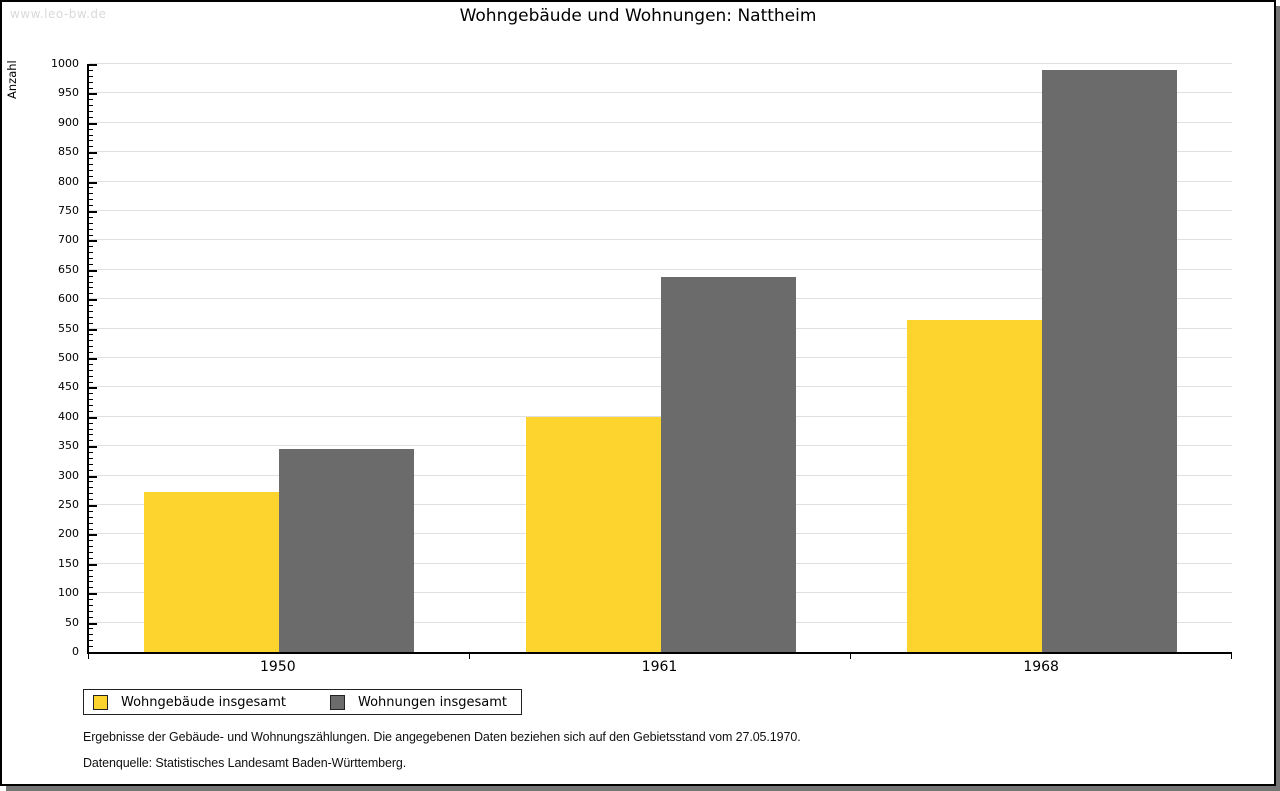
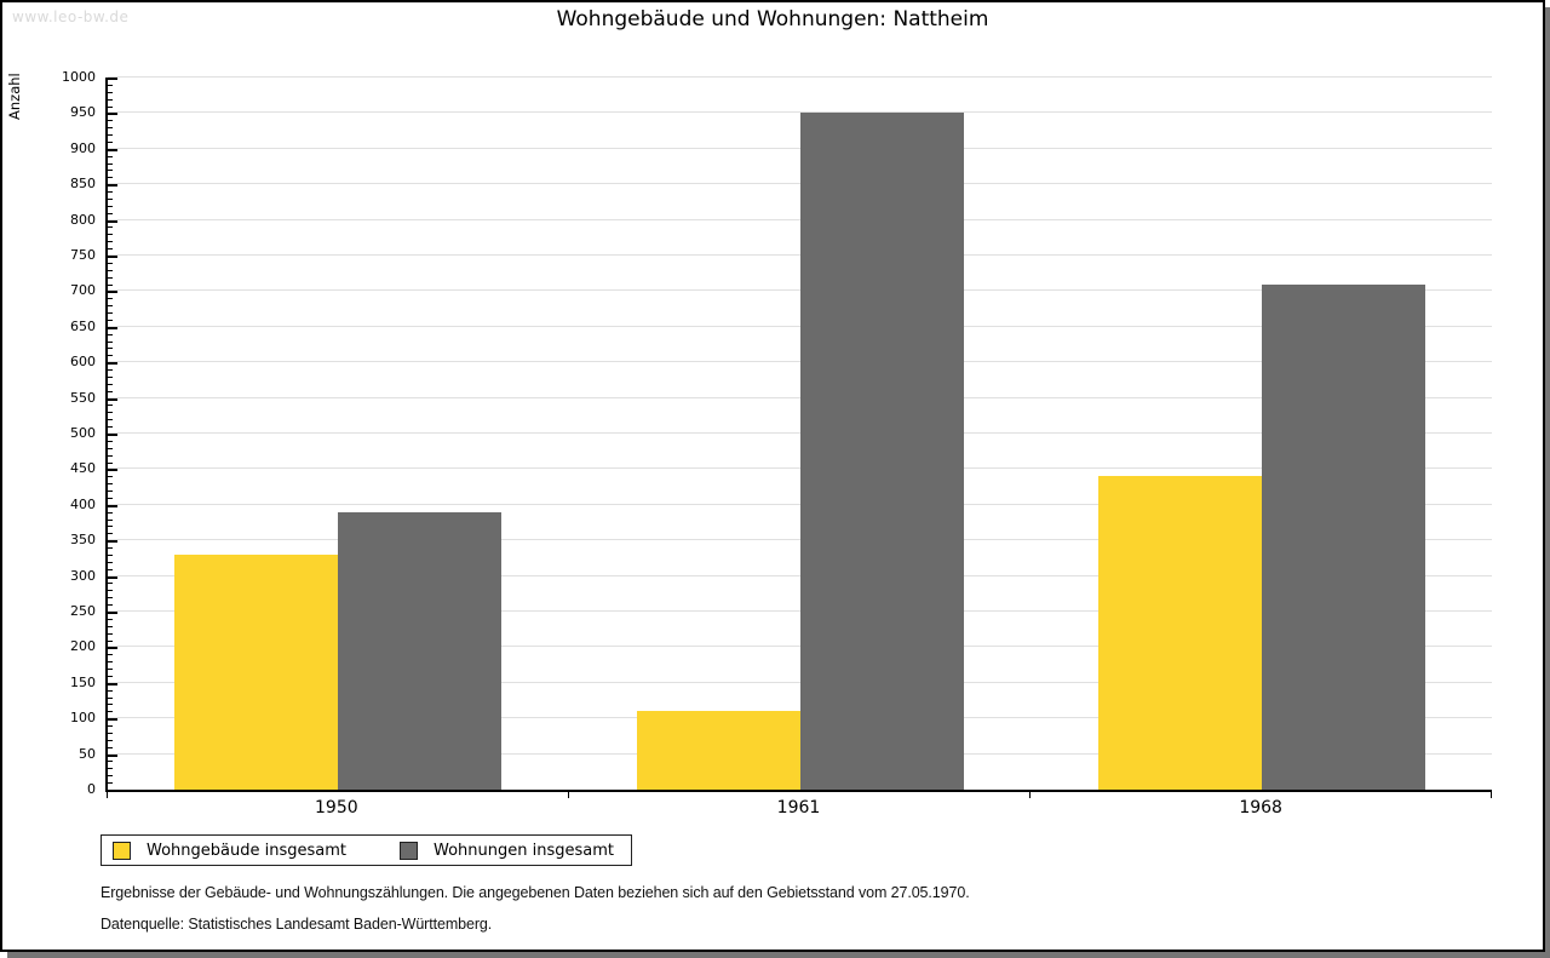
Wohngebäude insgesamt/1950: 270 -> 330
Wohnungen insgesamt/1950: 350 -> 390
Wohngebäude insgesamt/1961: 400 -> 110
Wohnungen insgesamt/1961: 640 -> 950
Wohngebäude insgesamt/1968: 560 -> 440
Wohnungen insgesamt/1968: 990 -> 710
